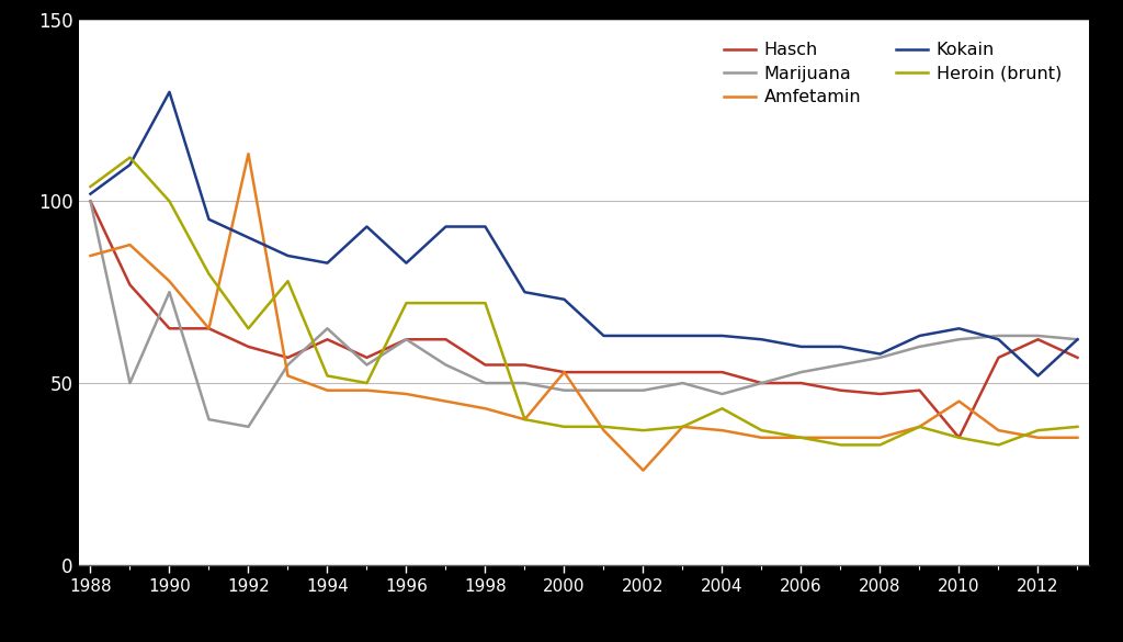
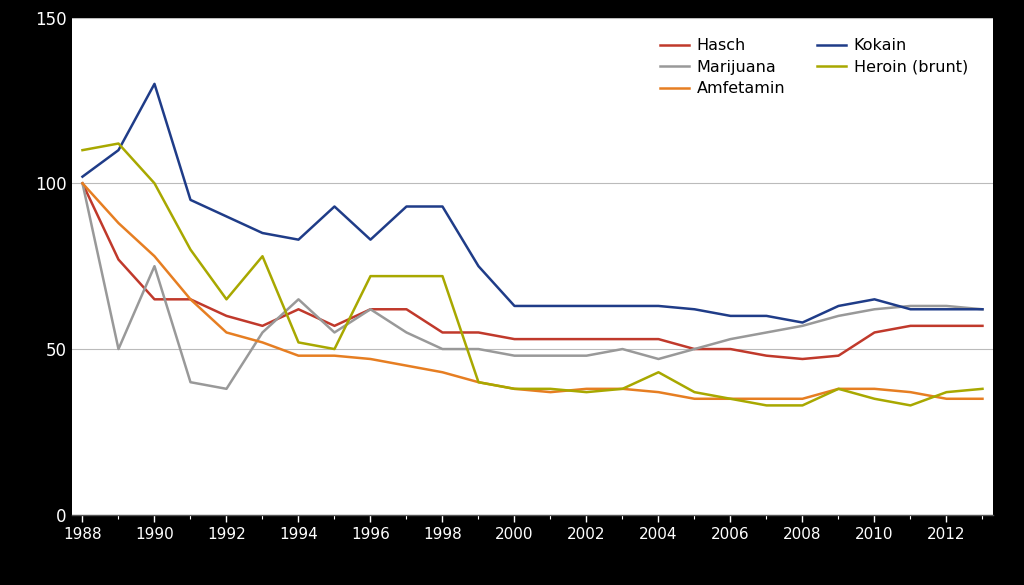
Amfetamin/1988: 85 -> 100
Heroin (brunt)/1988: 104 -> 110
Amfetamin/1992: 113 -> 55
Amfetamin/2000: 53 -> 38
Kokain/2000: 73 -> 63
Amfetamin/2002: 26 -> 38
Hasch/2010: 35 -> 55
Amfetamin/2010: 45 -> 38
Hasch/2012: 62 -> 57
Kokain/2012: 52 -> 62
